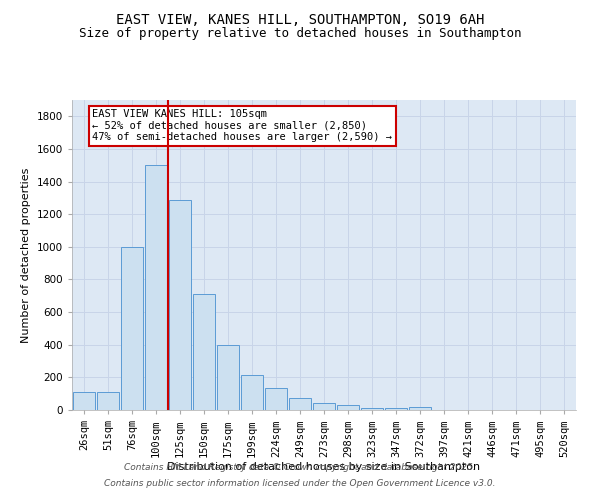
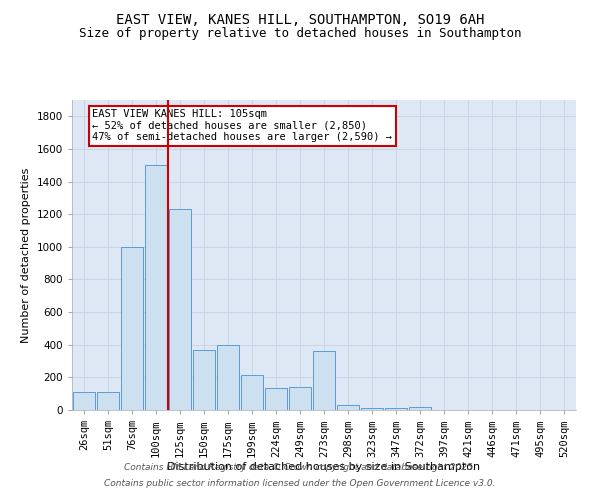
125sqm: 1290 -> 1230
150sqm: 710 -> 370
249sqm: 80 -> 140
273sqm: 40 -> 360
